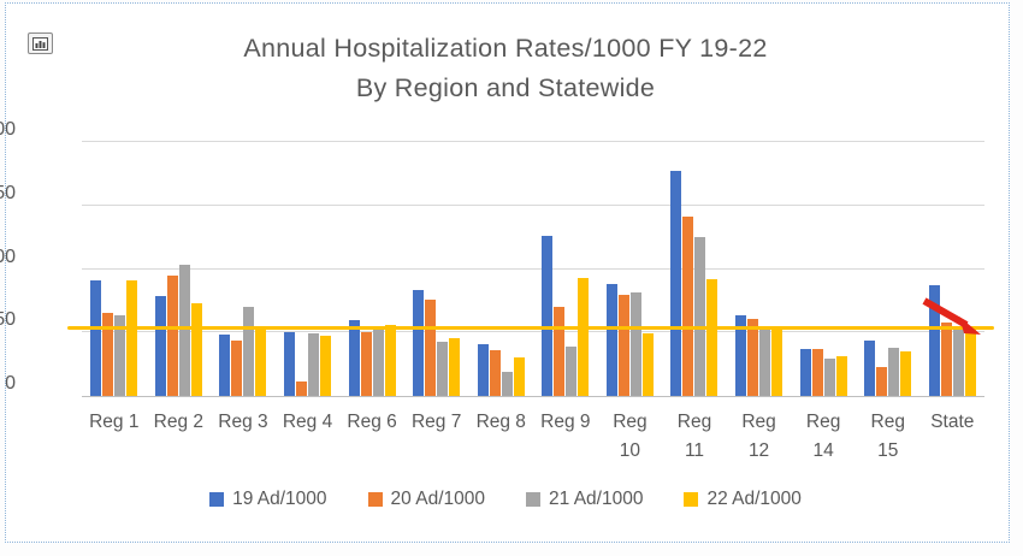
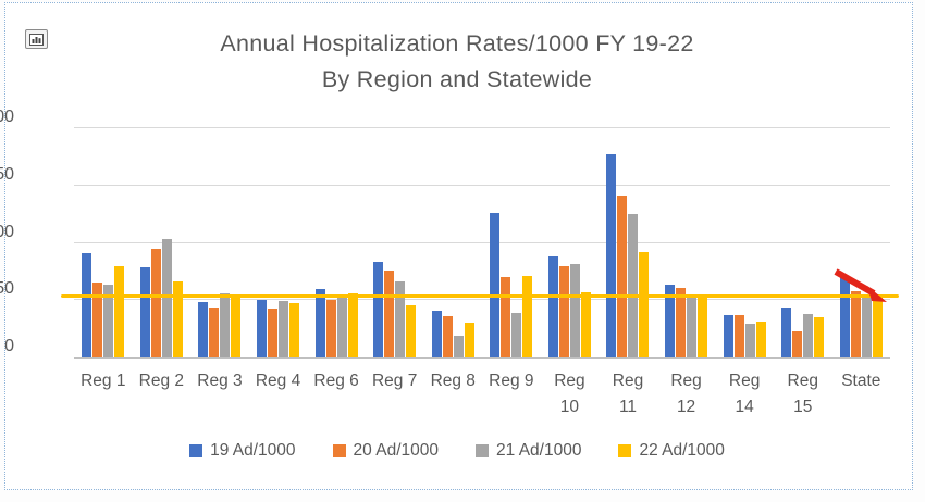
22 Ad/1000/Reg 1: 91 -> 80
22 Ad/1000/Reg 2: 73 -> 66
21 Ad/1000/Reg 3: 70 -> 56
20 Ad/1000/Reg 4: 11 -> 43
21 Ad/1000/Reg 7: 43 -> 66
22 Ad/1000/Reg 9: 93 -> 71
22 Ad/1000/Reg 10: 49 -> 57
19 Ad/1000/State: 87 -> 70
